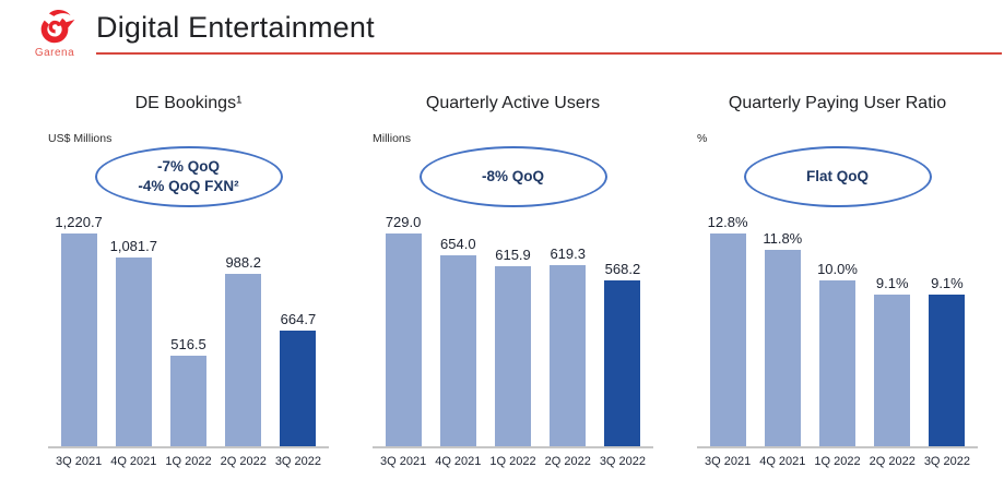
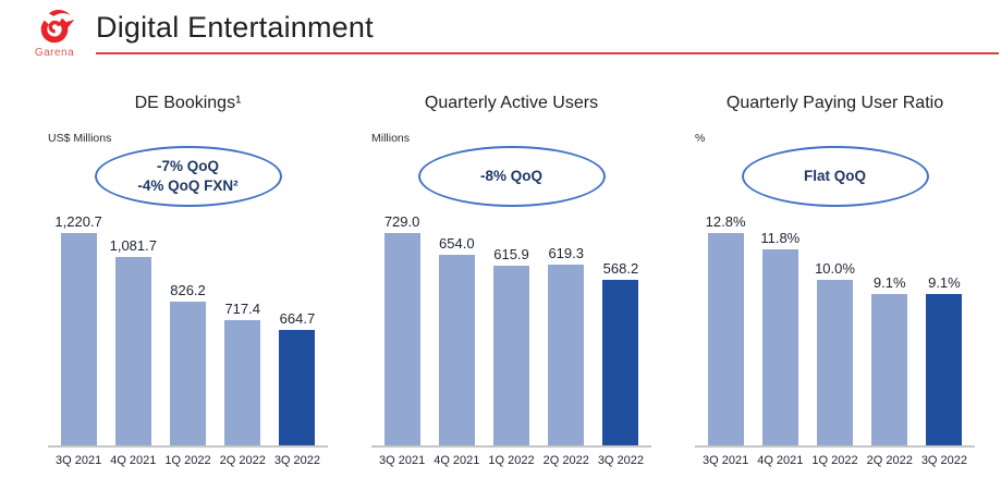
DE Bookings¹/1Q 2022: 516.5 -> 826.2
DE Bookings¹/2Q 2022: 988.2 -> 717.4
